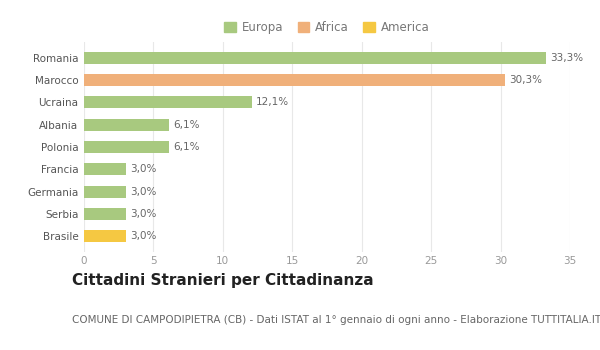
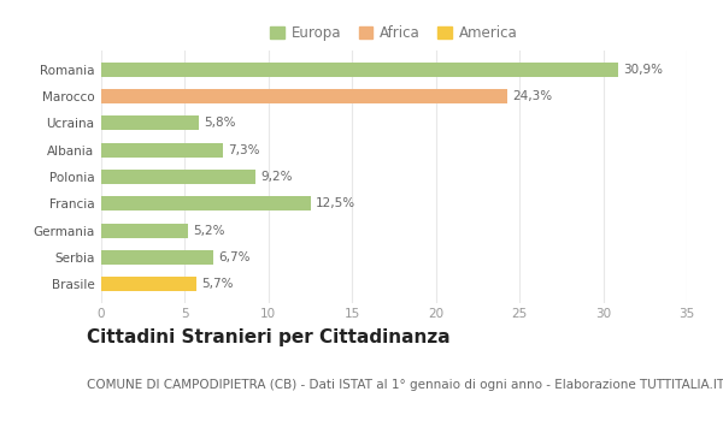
Romania: 33,3% -> 30,9%
Marocco: 30,3% -> 24,3%
Ucraina: 12,1% -> 5,8%
Albania: 6,1% -> 7,3%
Polonia: 6,1% -> 9,2%
Francia: 3,0% -> 12,5%
Germania: 3,0% -> 5,2%
Serbia: 3,0% -> 6,7%
Brasile: 3,0% -> 5,7%
